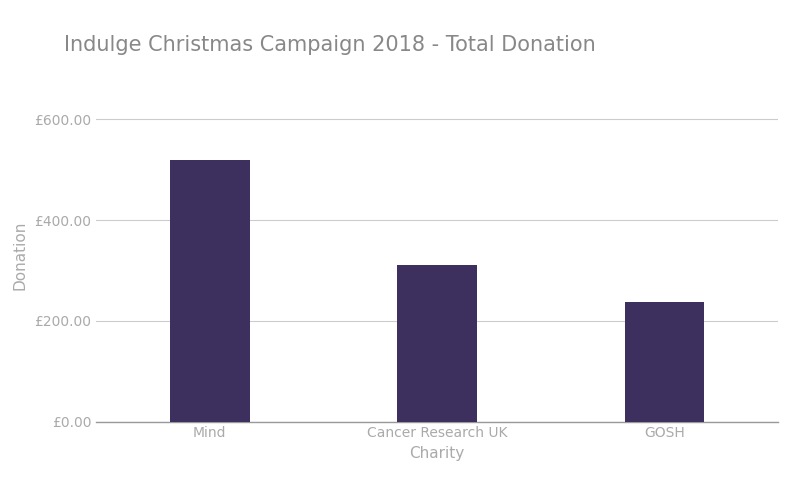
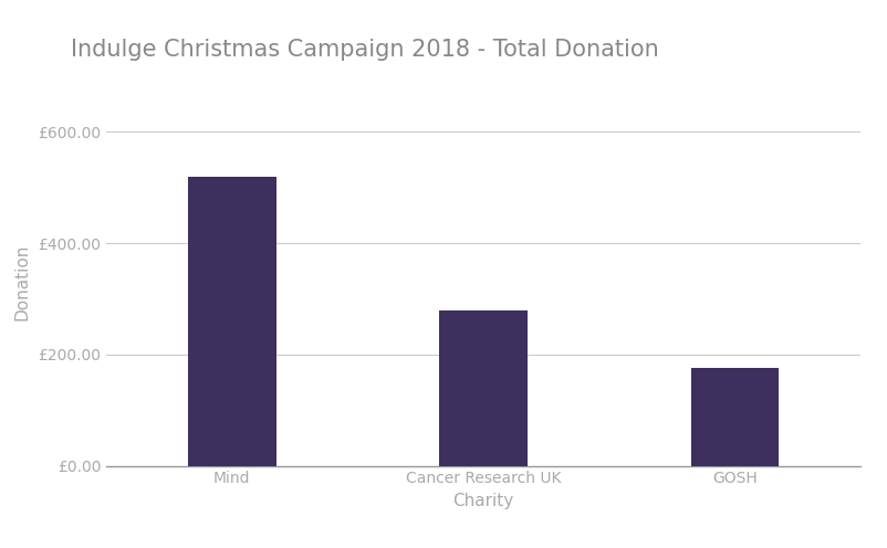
Cancer Research UK: £312 -> £280
GOSH: £238 -> £175
